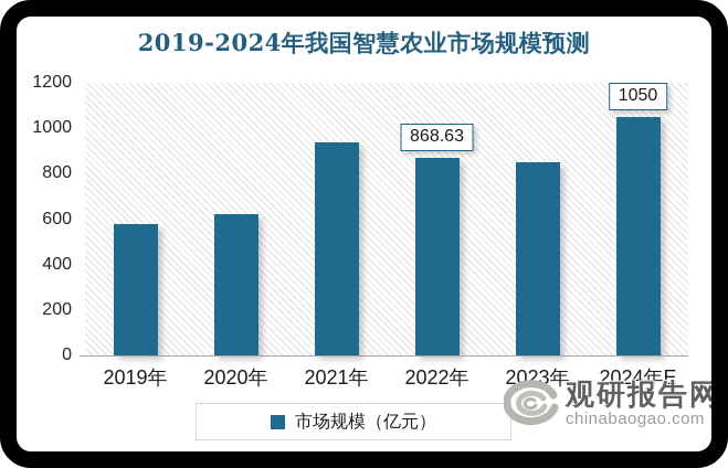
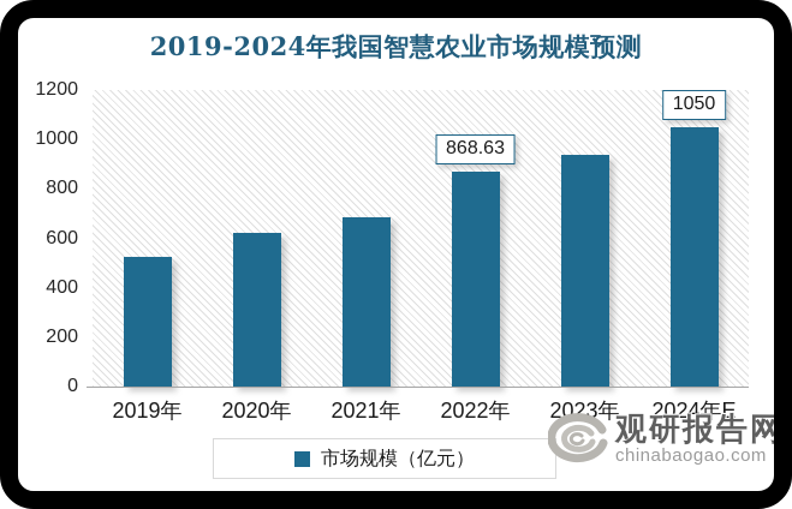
2019年: 580 -> 520
2021年: 940 -> 680
2023年: 850 -> 940
